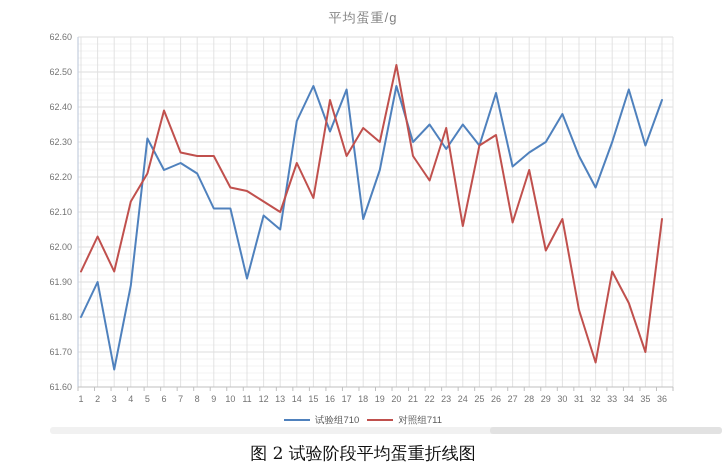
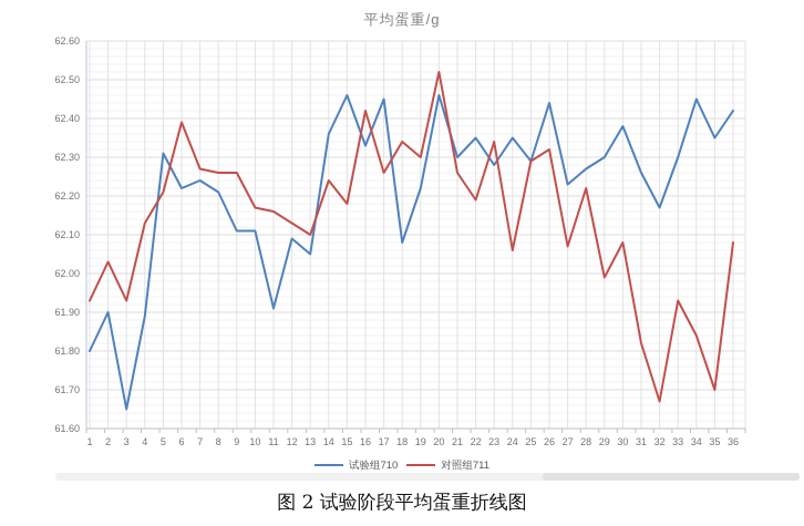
对照组711/15: 62.14 -> 62.18
试验组710/35: 62.29 -> 62.35
